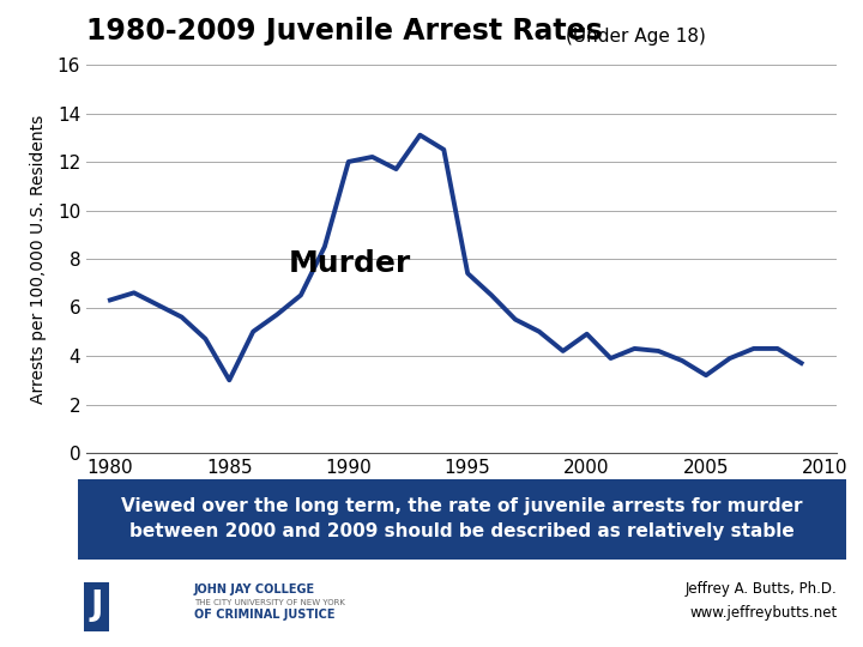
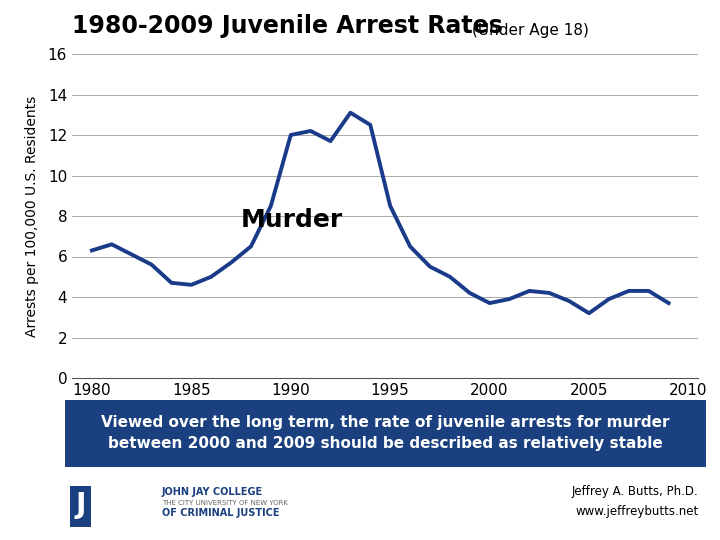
1985: 3.0 -> 4.6
1995: 7.4 -> 8.5
2000: 4.9 -> 3.7
